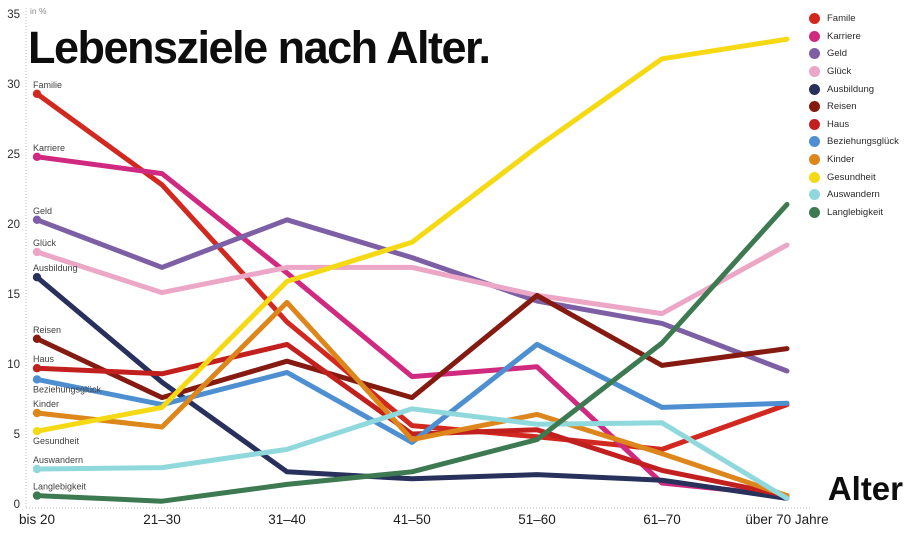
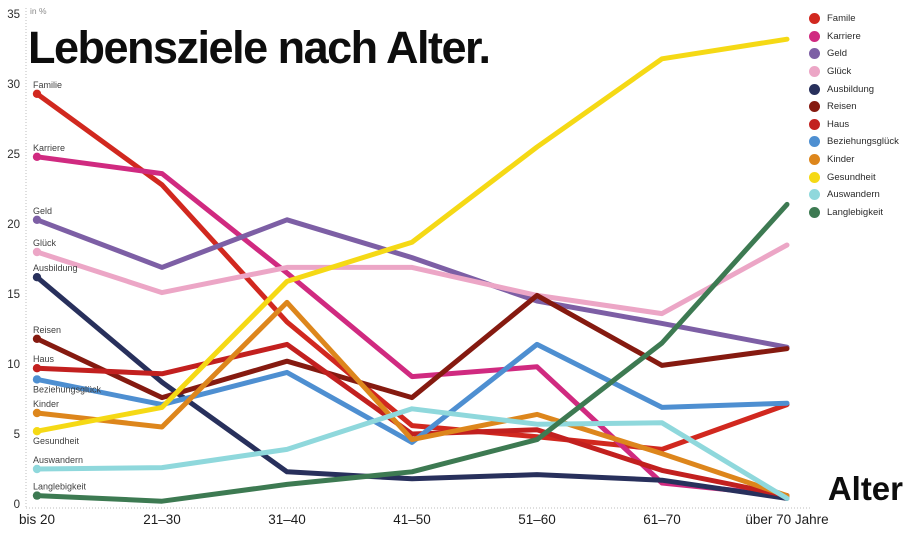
Geld/über 70 Jahre: 9.5 -> 11.2
